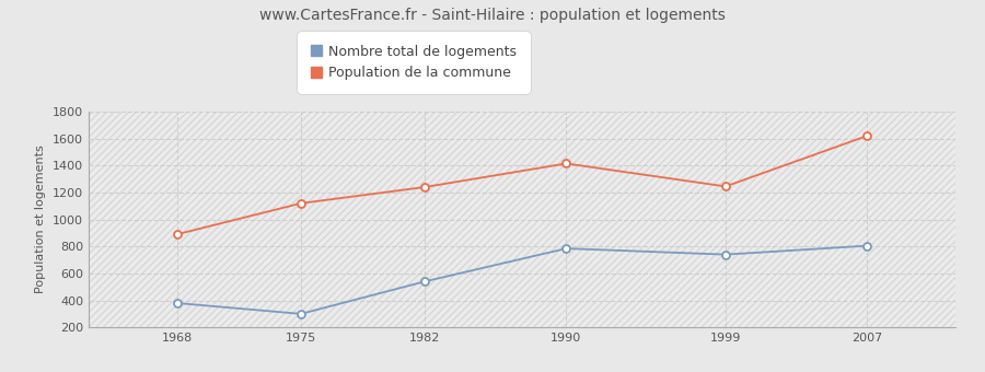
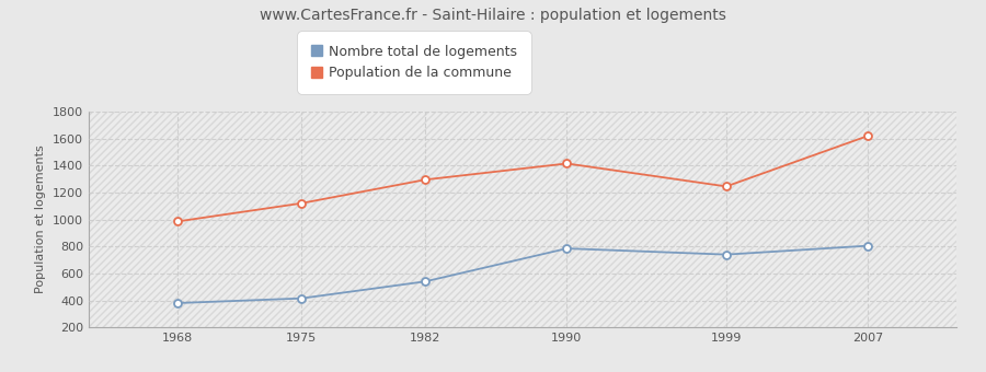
Population de la commune/1968: 890 -> 980
Nombre total de logements/1975: 300 -> 420
Population de la commune/1982: 1240 -> 1300
